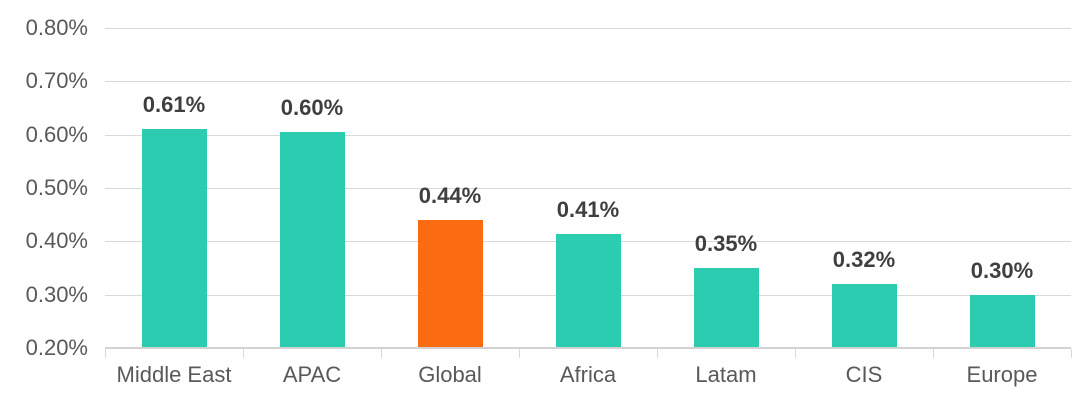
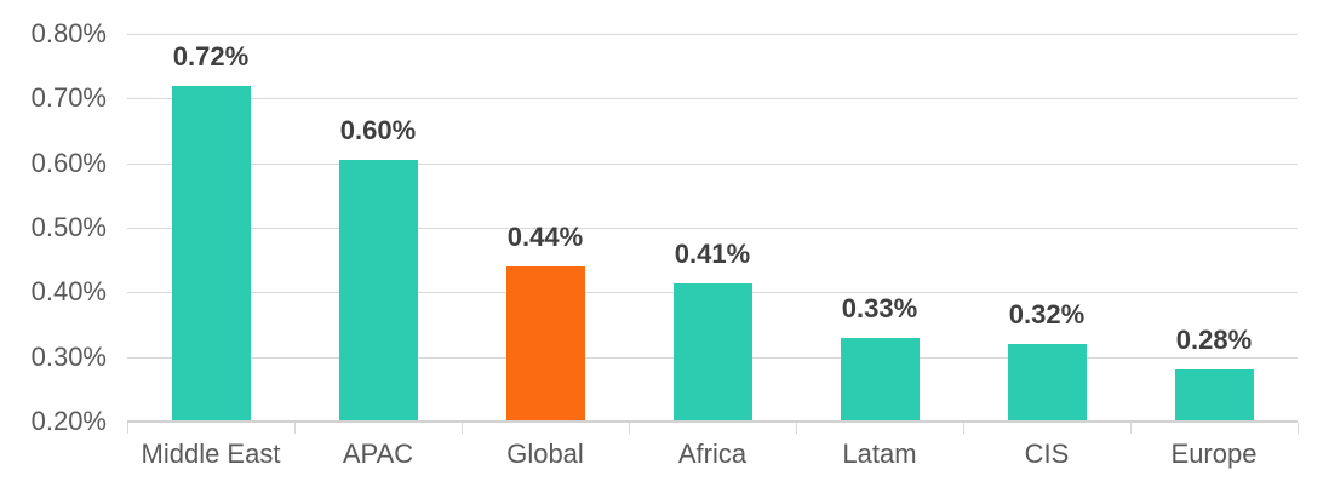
Middle East: 0.61% -> 0.72%
Latam: 0.35% -> 0.33%
Europe: 0.30% -> 0.28%
